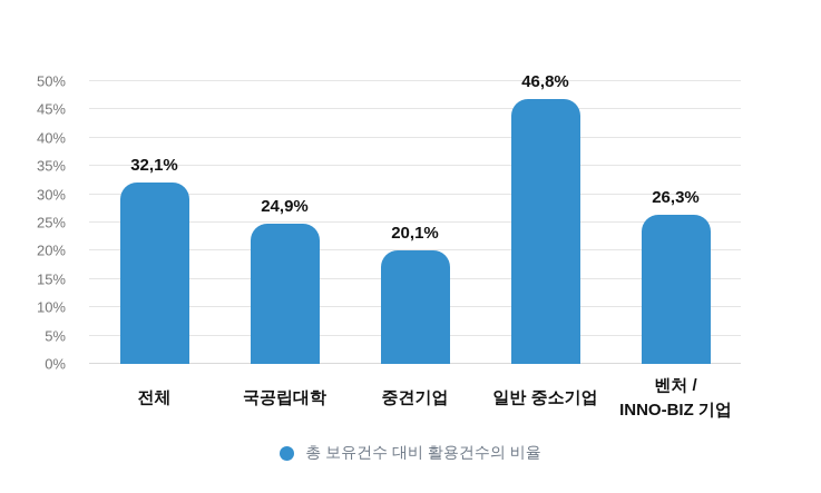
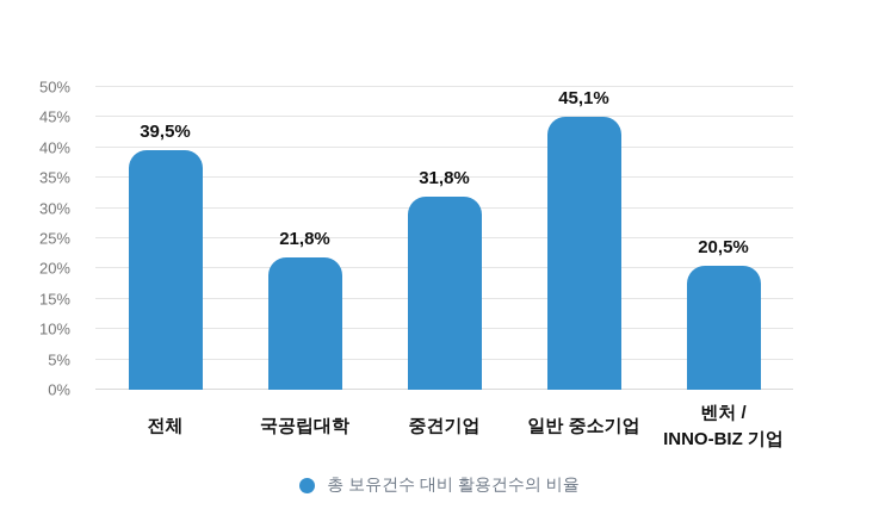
전체: 32,1% -> 39,5%
국공립대학: 24,9% -> 21,8%
중견기업: 20,1% -> 31,8%
일반 중소기업: 46,8% -> 45,1%
벤처 / INNO-BIZ 기업: 26,3% -> 20,5%
